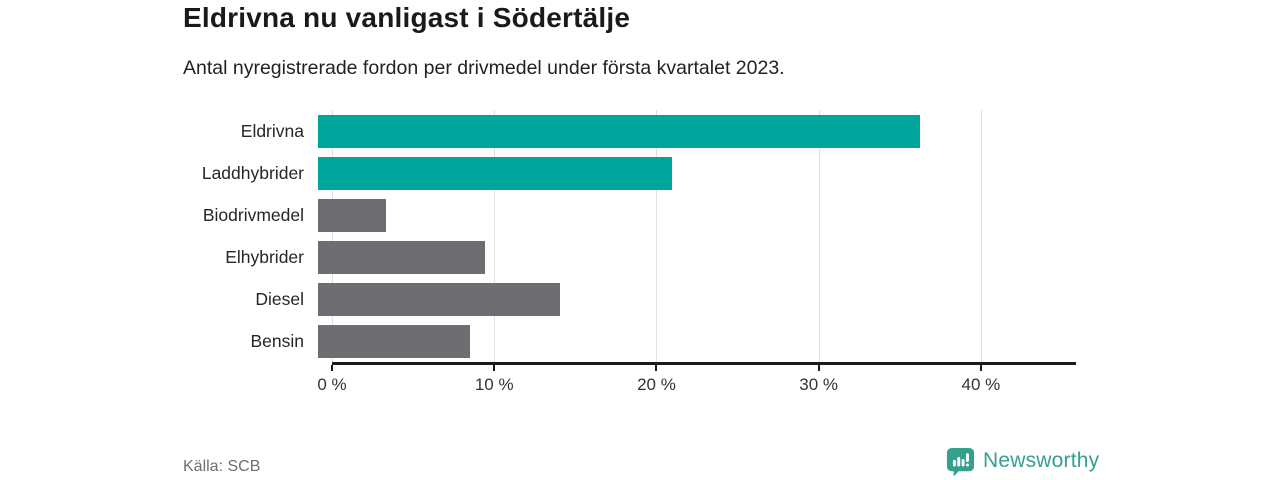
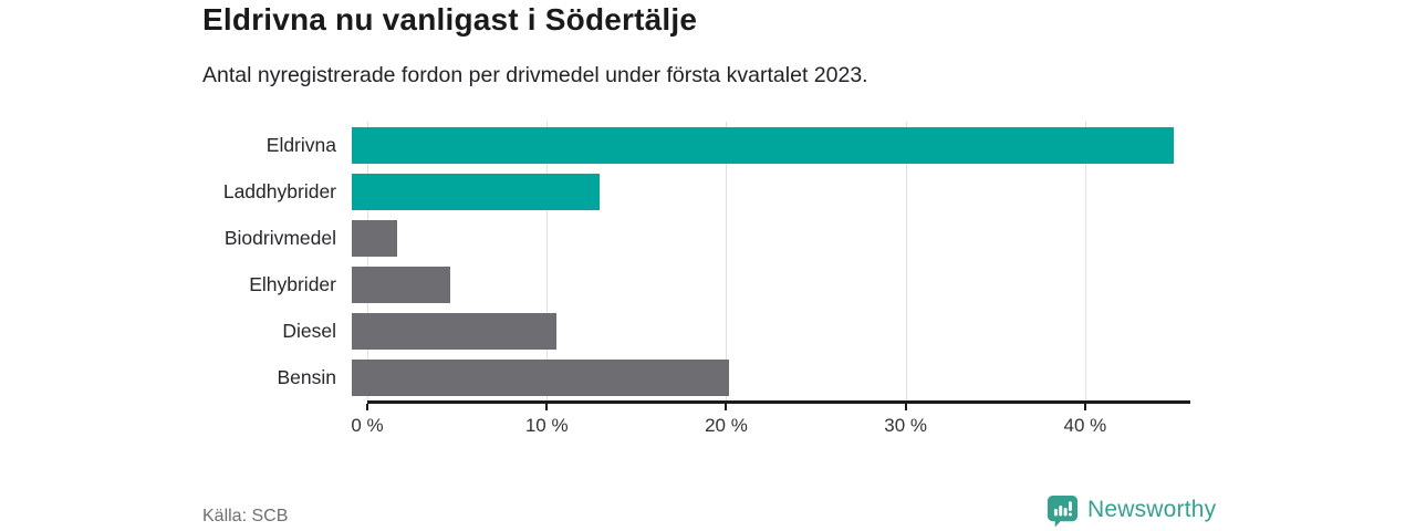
Eldrivna: 37.1% -> 45.8%
Laddhybrider: 21.8% -> 13.8%
Biodrivmedel: 4.2% -> 2.5%
Elhybrider: 10.3% -> 5.5%
Diesel: 14.9% -> 11.4%
Bensin: 9.4% -> 21.0%
